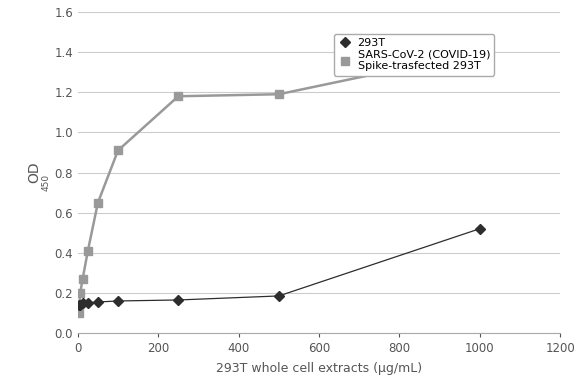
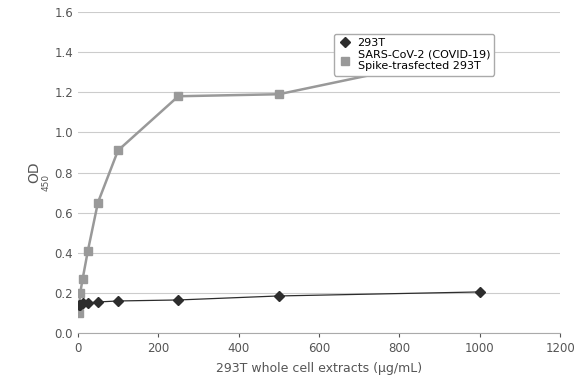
293T/1000: 0.520 -> 0.205
